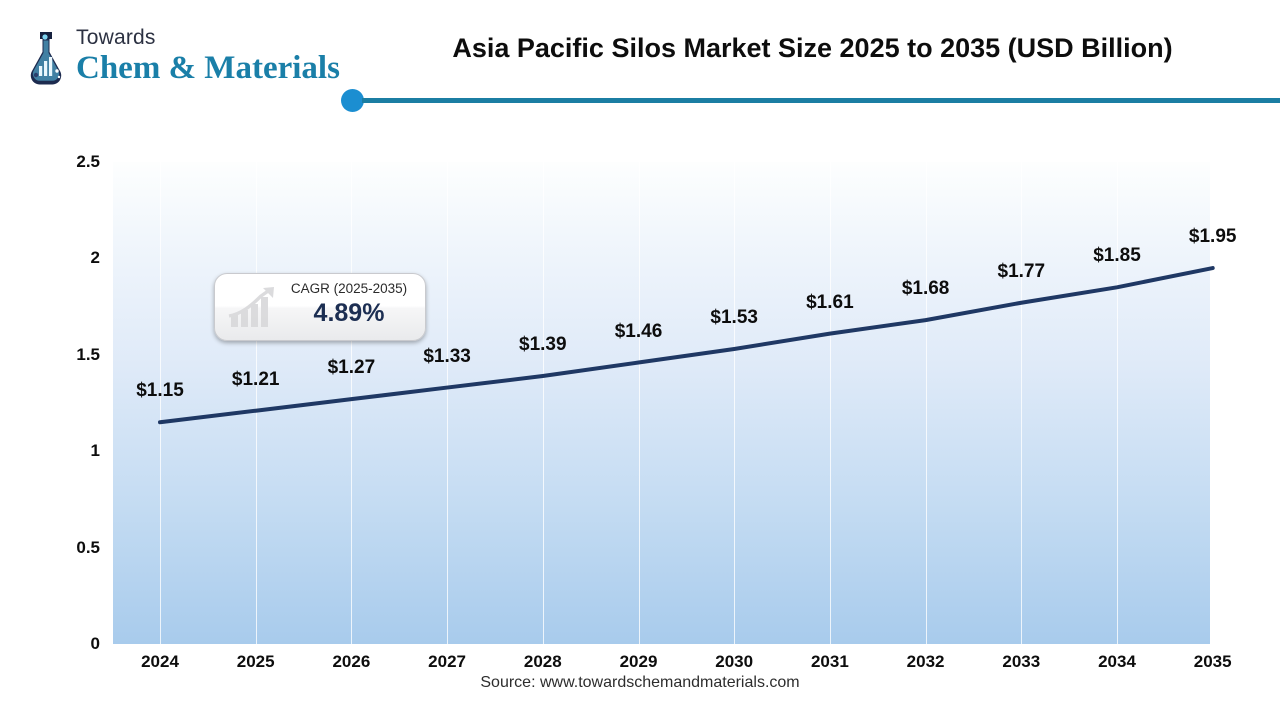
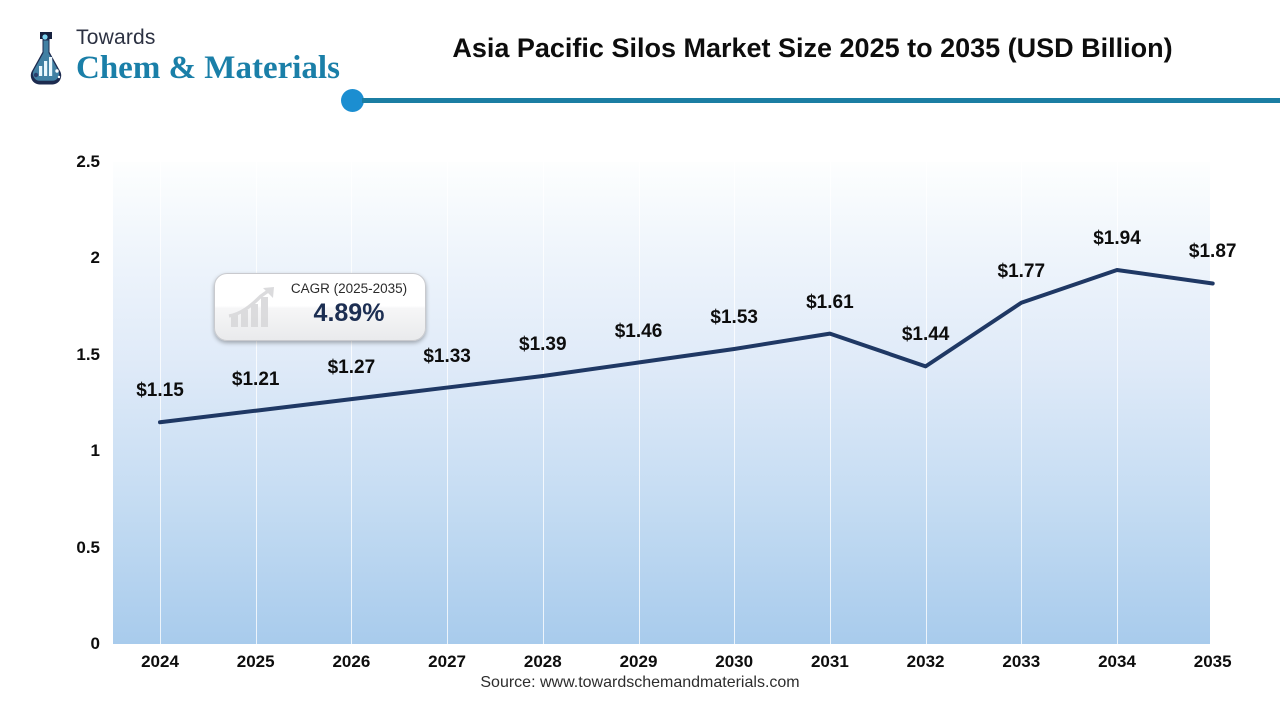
2032: $1.68 -> $1.44
2034: $1.85 -> $1.94
2035: $1.95 -> $1.87
